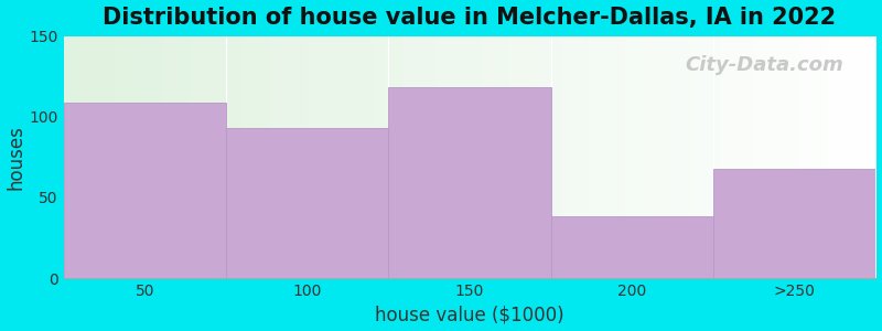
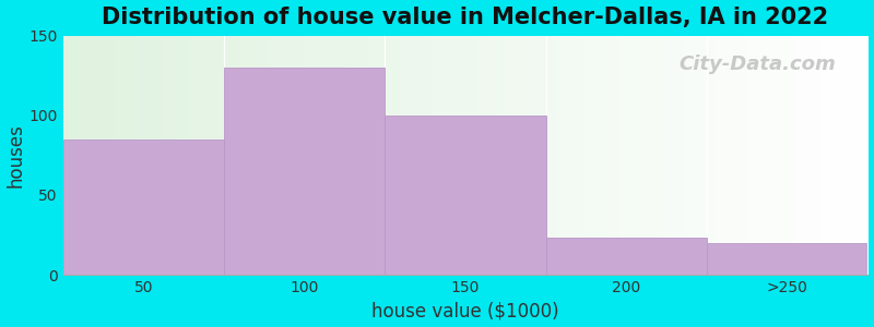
50: 109 -> 85
100: 93 -> 130
150: 118 -> 100
200: 38 -> 23
>250: 68 -> 20
